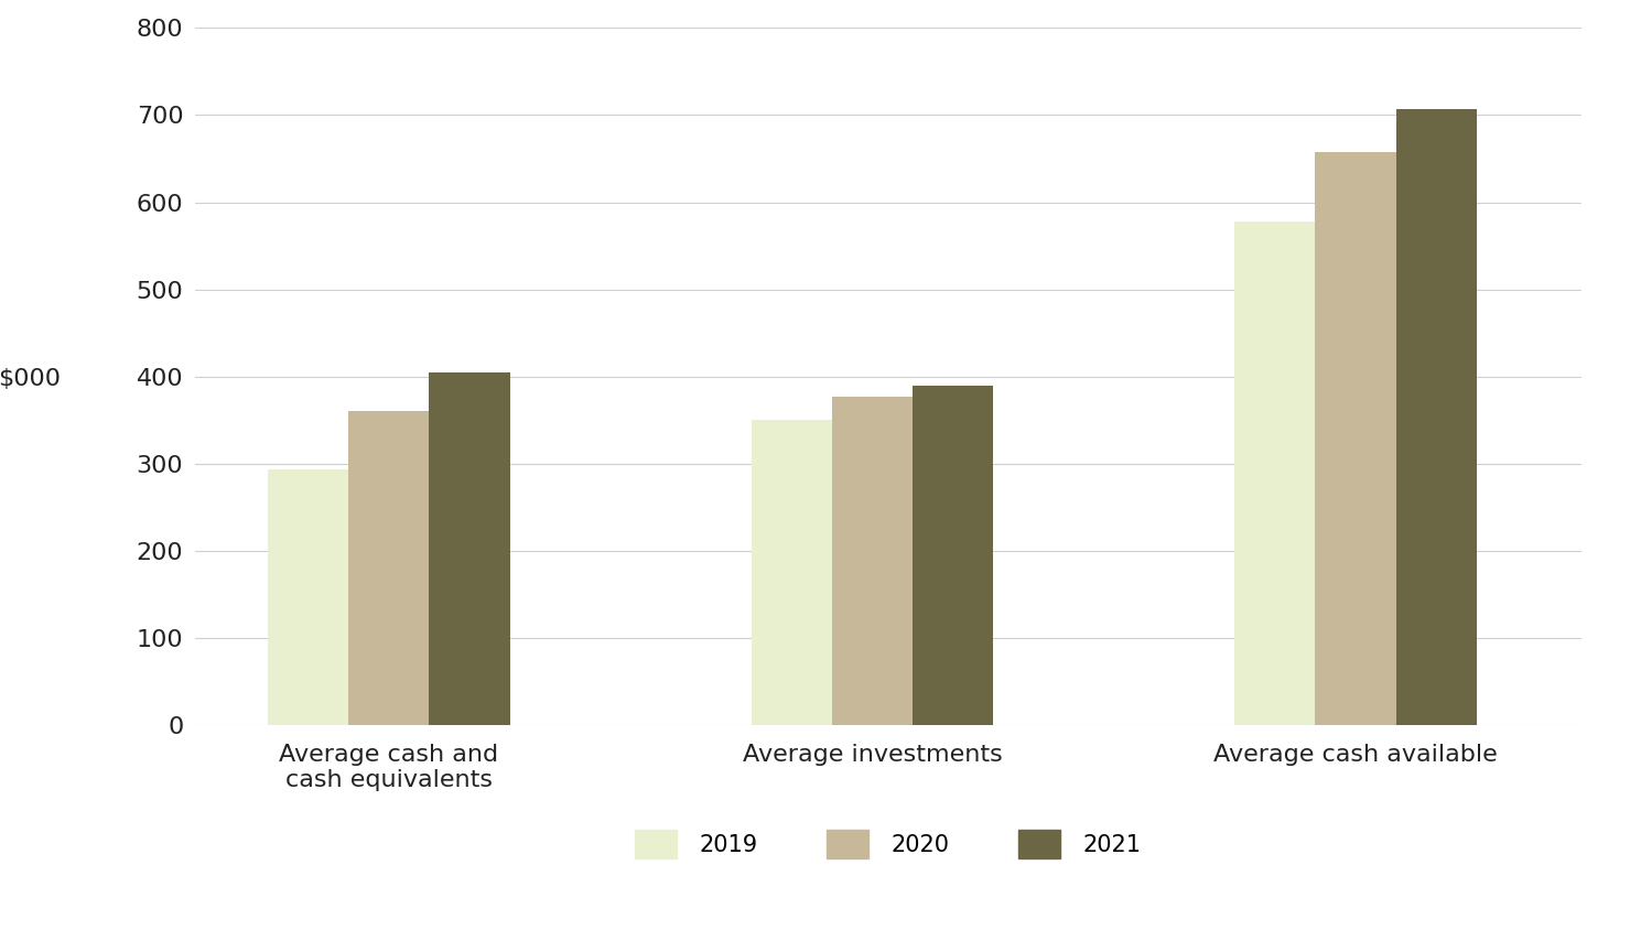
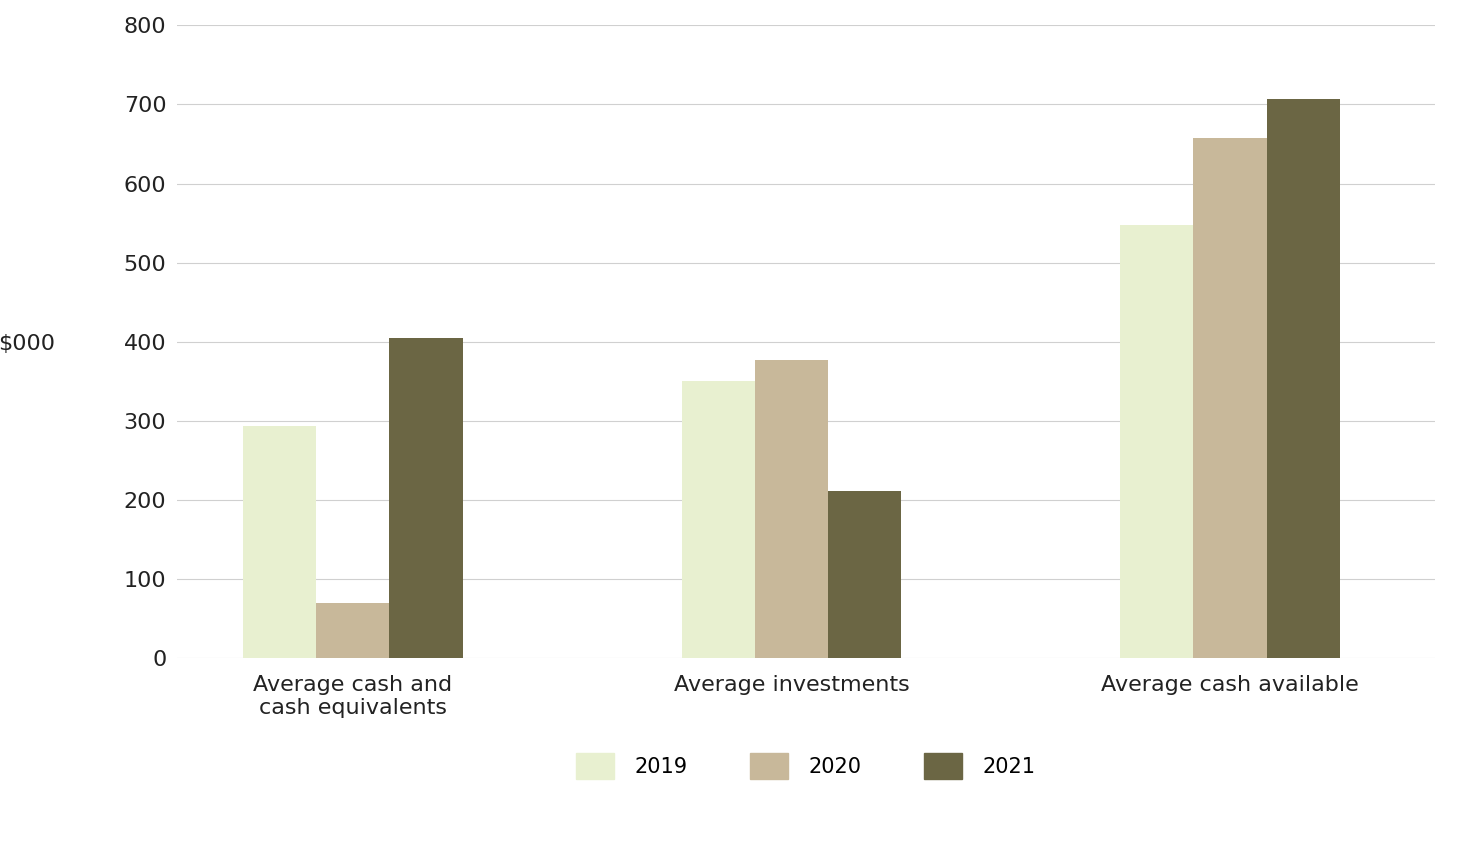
2020/Average cash and cash equivalents: 360 -> 70
2021/Average investments: 390 -> 212
2019/Average cash available: 578 -> 548
